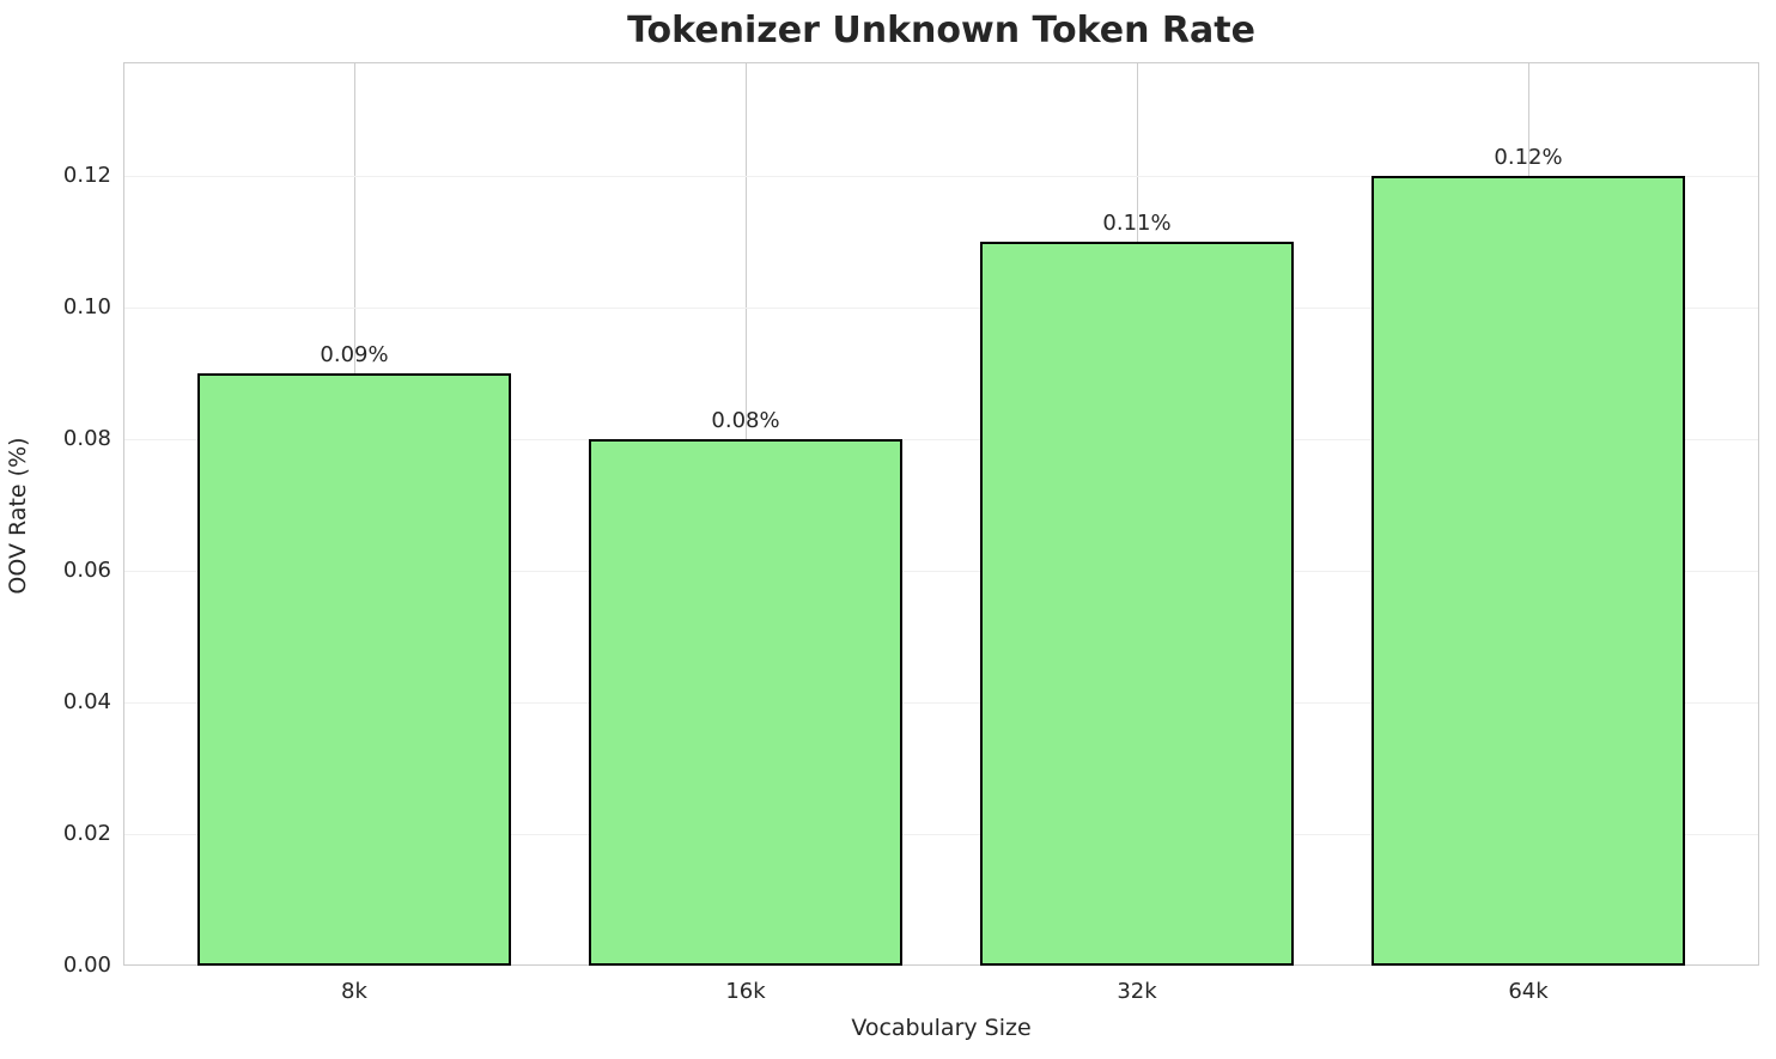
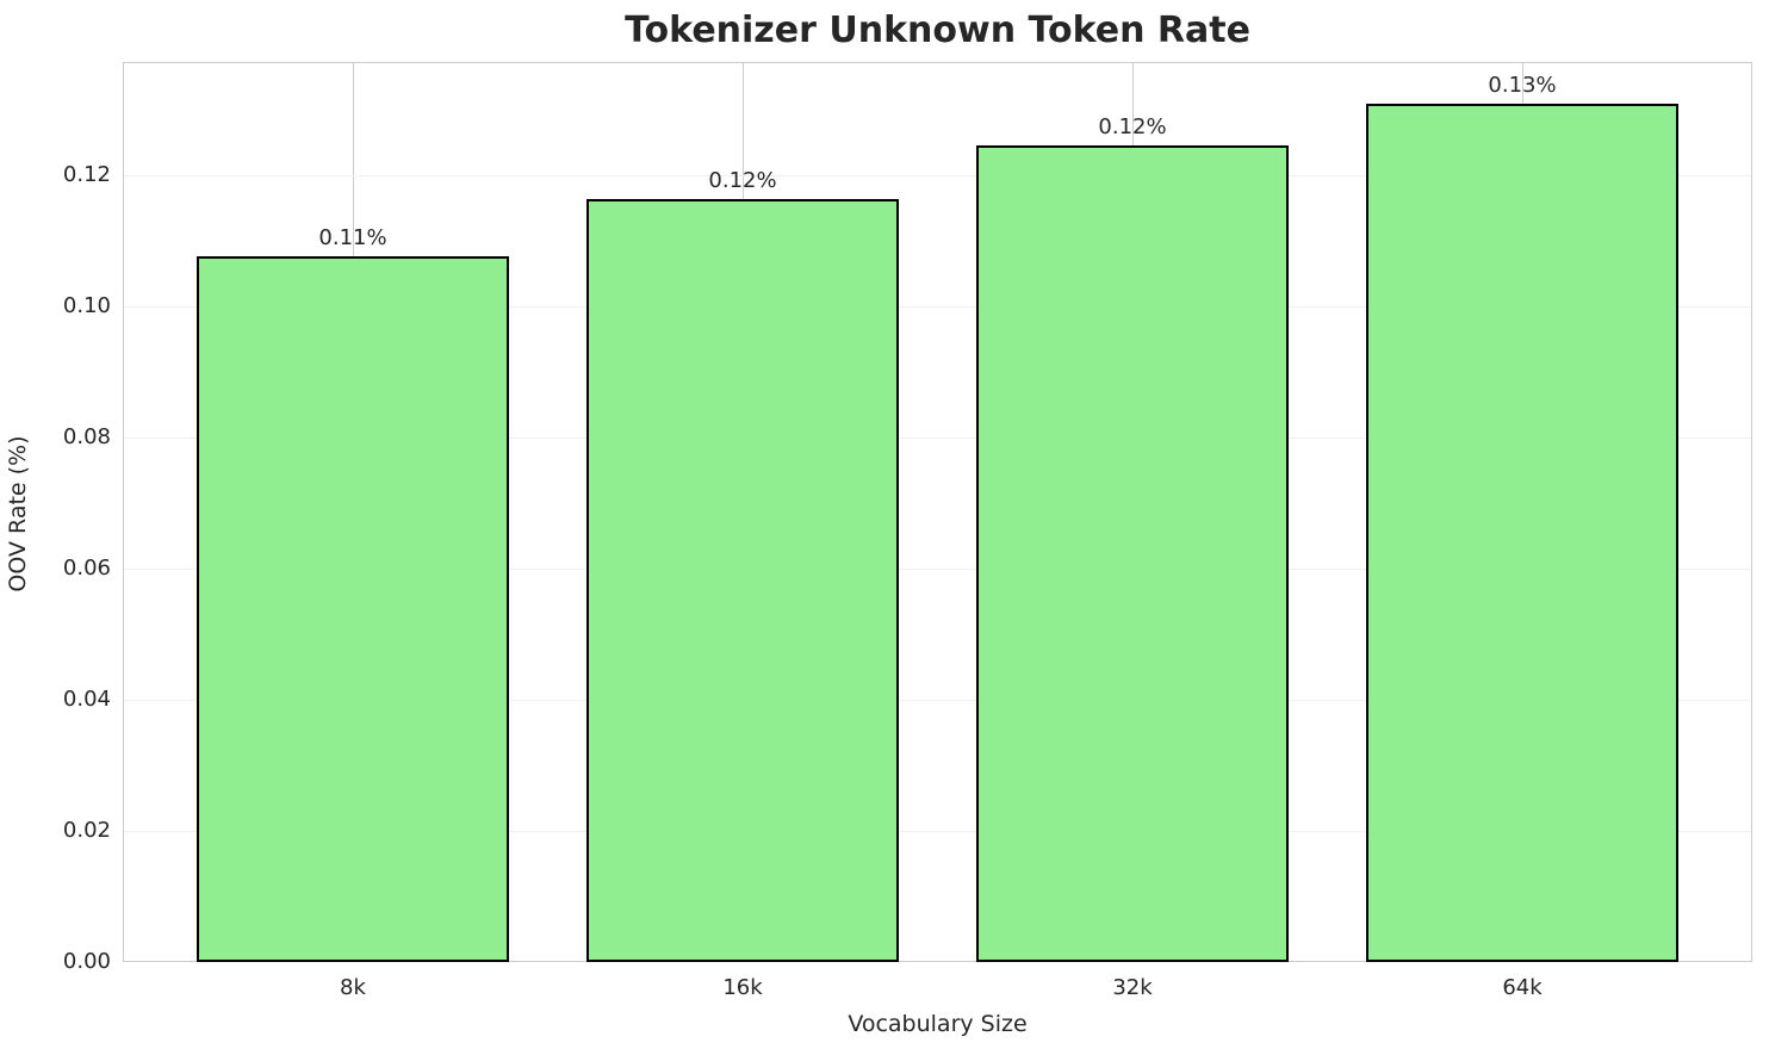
8k: 0.09% -> 0.11%
16k: 0.08% -> 0.12%
32k: 0.11% -> 0.12%
64k: 0.12% -> 0.13%
